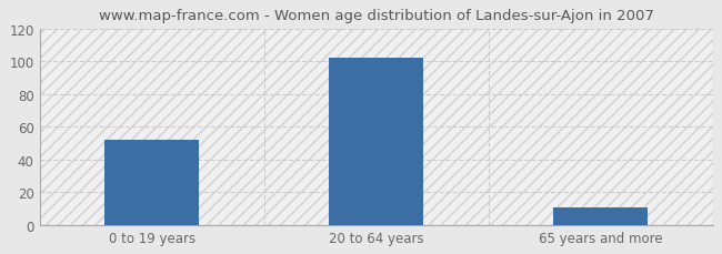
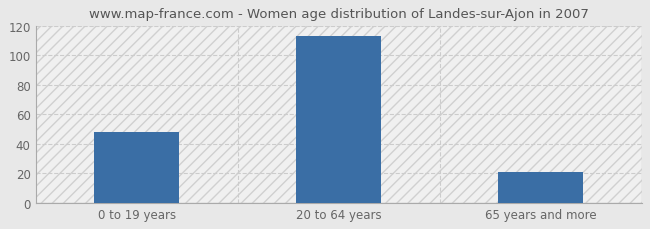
0 to 19 years: 52 -> 48
20 to 64 years: 102 -> 113
65 years and more: 11 -> 21
